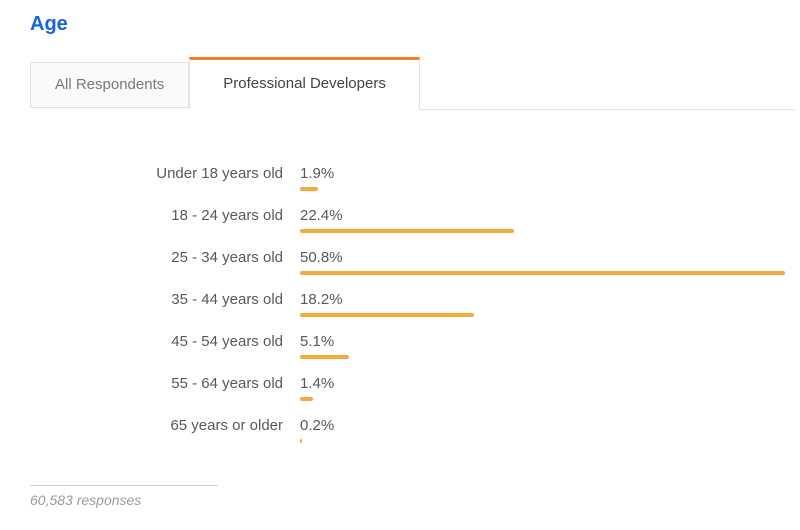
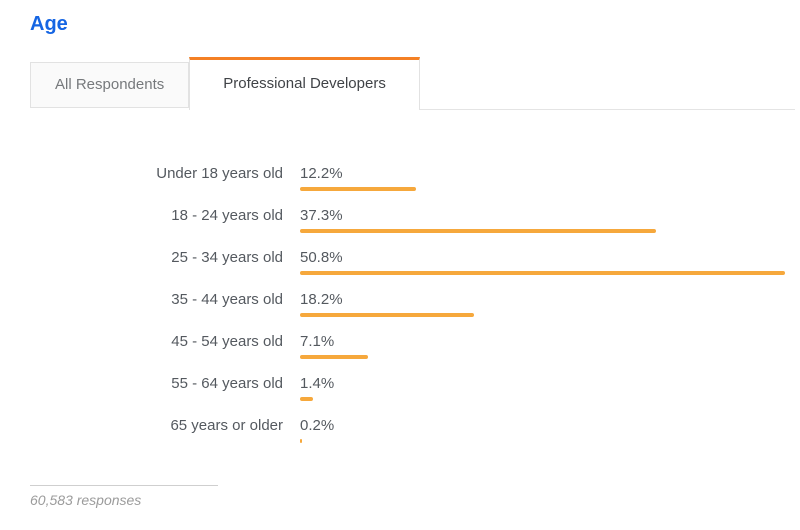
Under 18 years old: 1.9% -> 12.2%
18 - 24 years old: 22.4% -> 37.3%
45 - 54 years old: 5.1% -> 7.1%
